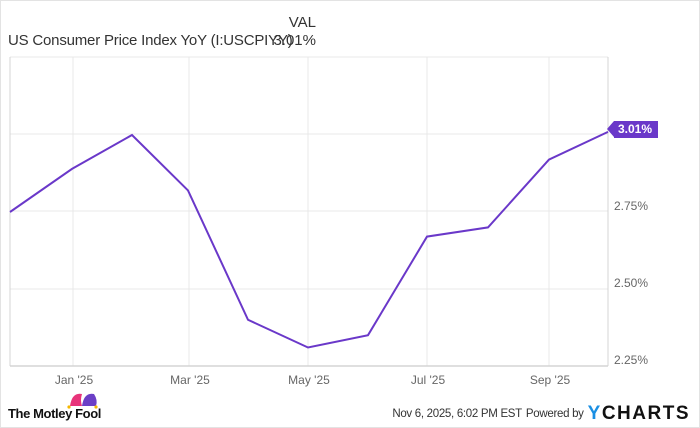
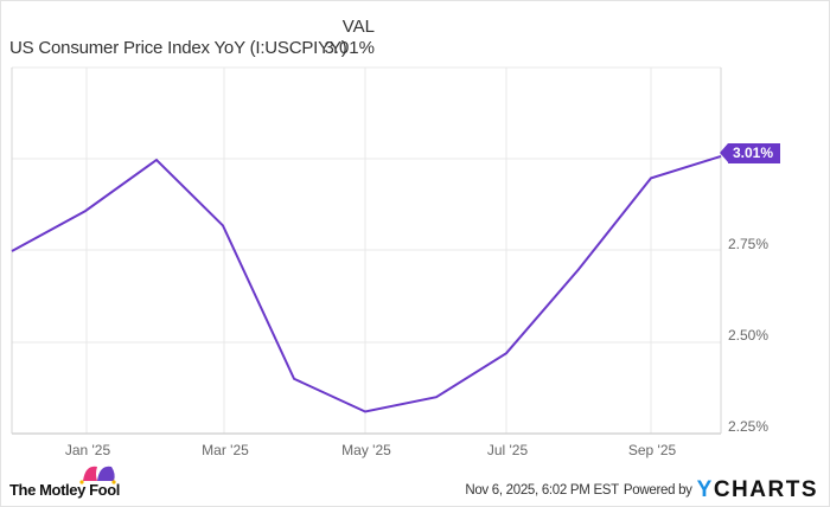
Jan '25: 2.89% -> 2.86%
Jul '25: 2.67% -> 2.47%
Sep '25: 2.92% -> 2.95%
